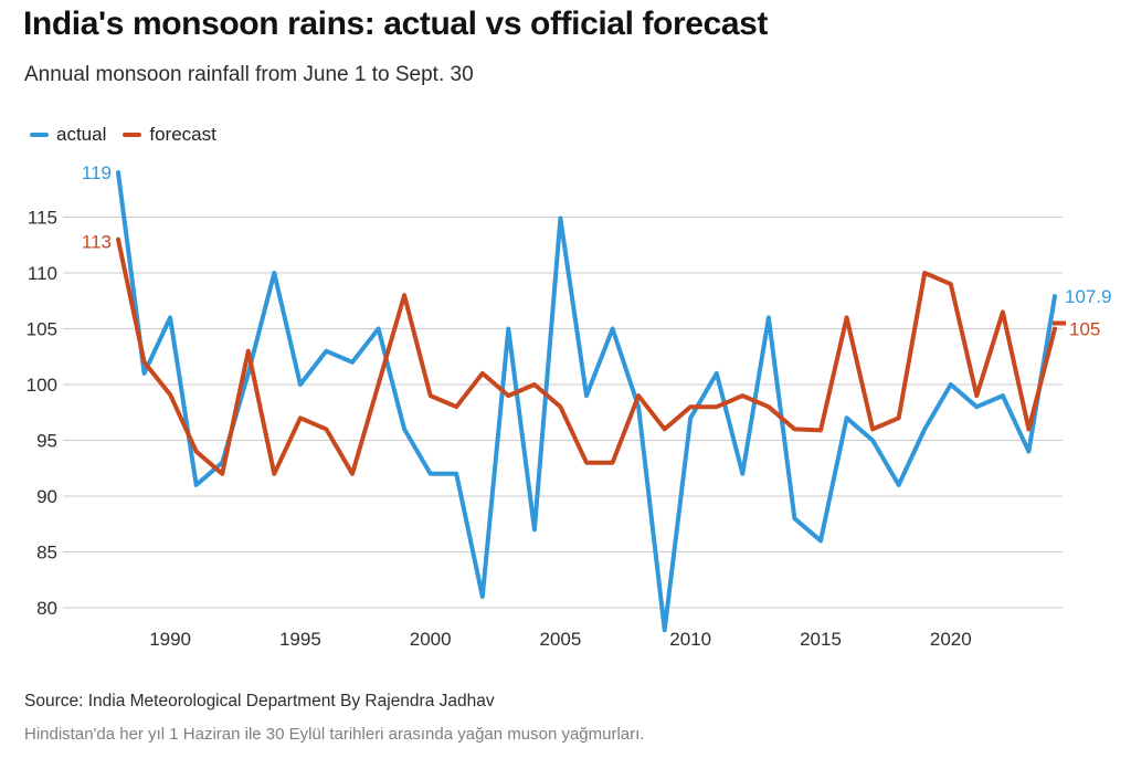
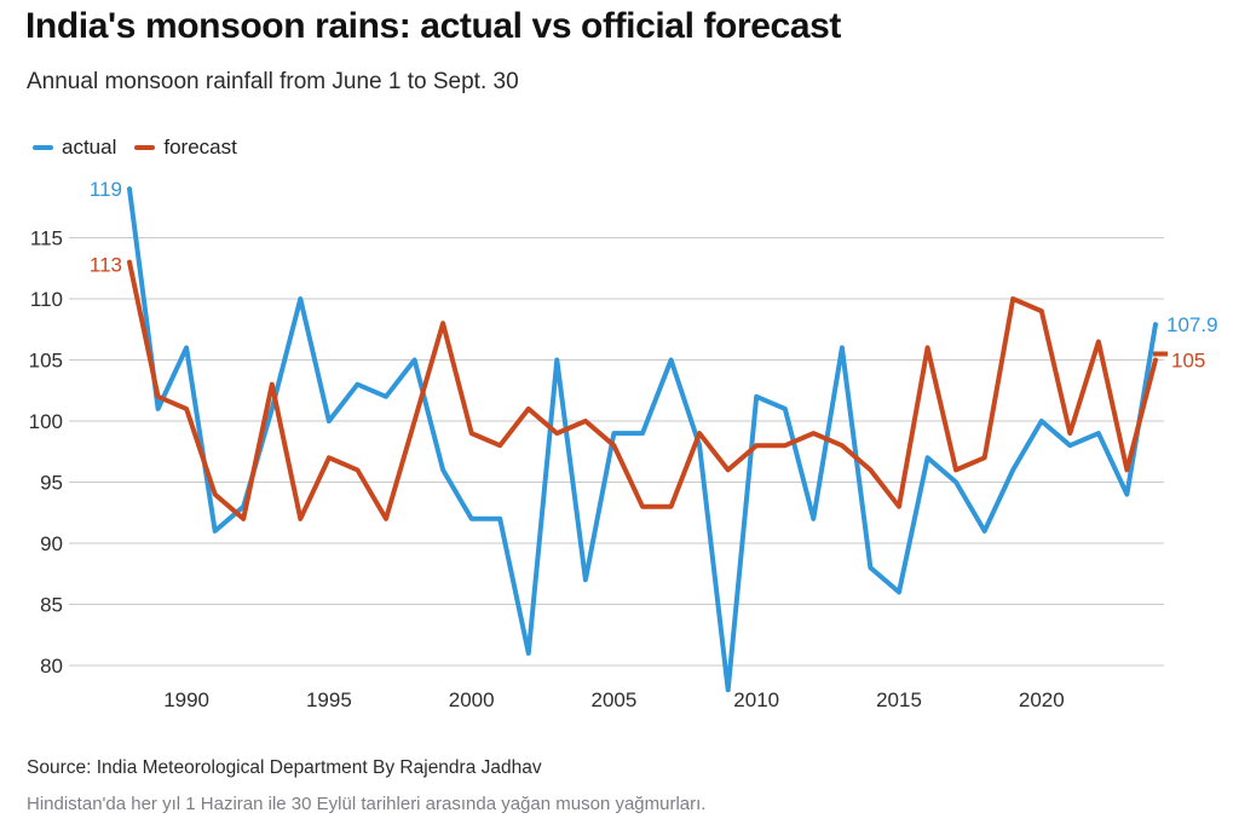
forecast/1990: 99.1 -> 101.0
actual/2005: 114.9 -> 99.0
actual/2010: 97.0 -> 102.0
forecast/2015: 95.9 -> 93.0
